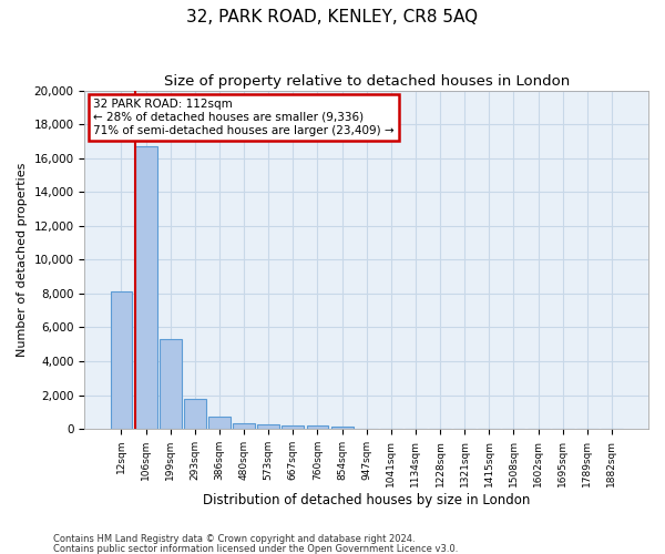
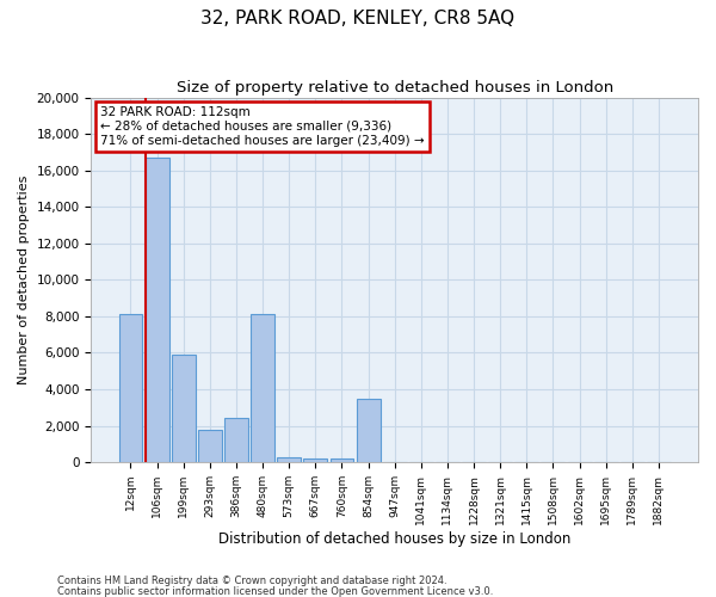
199sqm: 5,300 -> 5,900
386sqm: 700 -> 2,400
480sqm: 400 -> 8,100
854sqm: 200 -> 3,500
